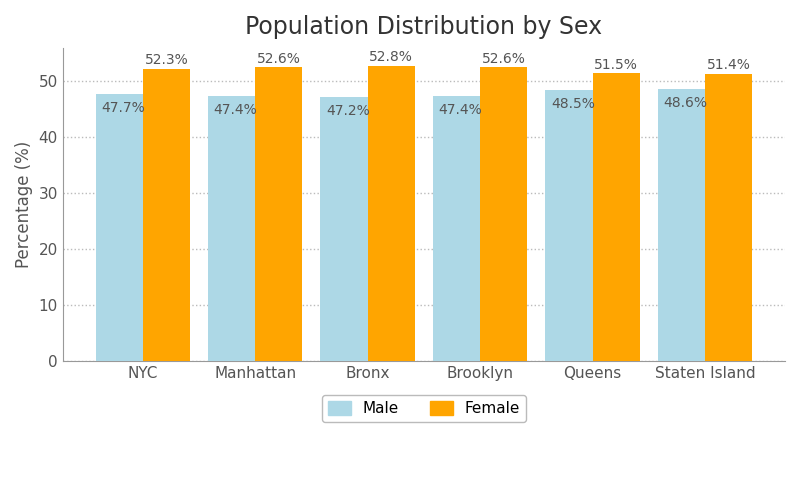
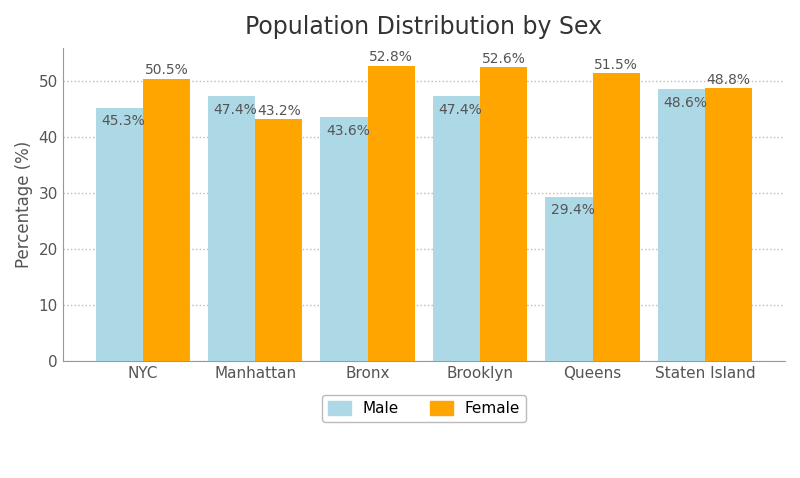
Male/NYC: 47.7% -> 45.3%
Female/NYC: 52.3% -> 50.5%
Female/Manhattan: 52.6% -> 43.2%
Male/Bronx: 47.2% -> 43.6%
Male/Queens: 48.5% -> 29.4%
Female/Staten Island: 51.4% -> 48.8%
